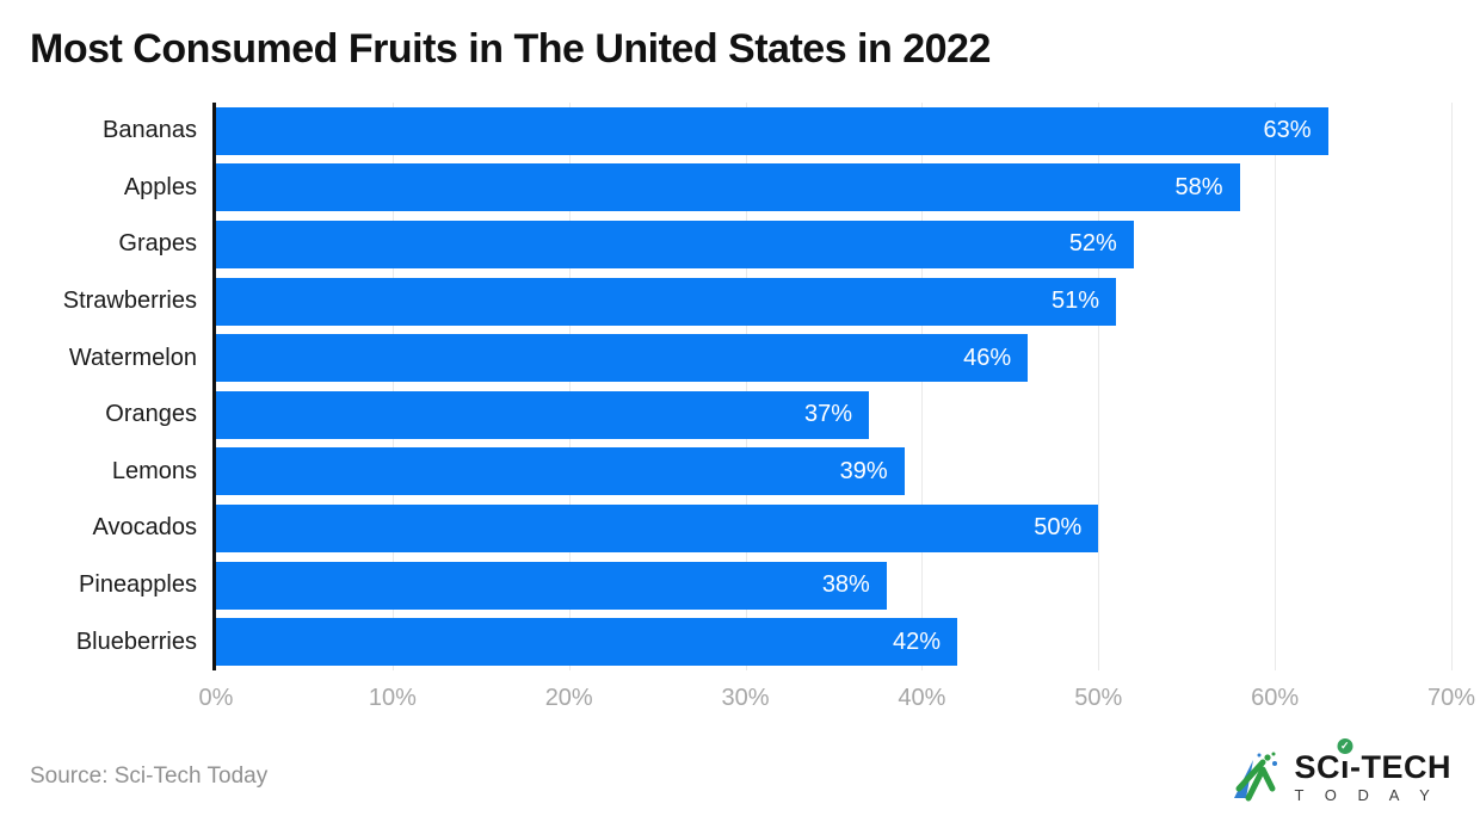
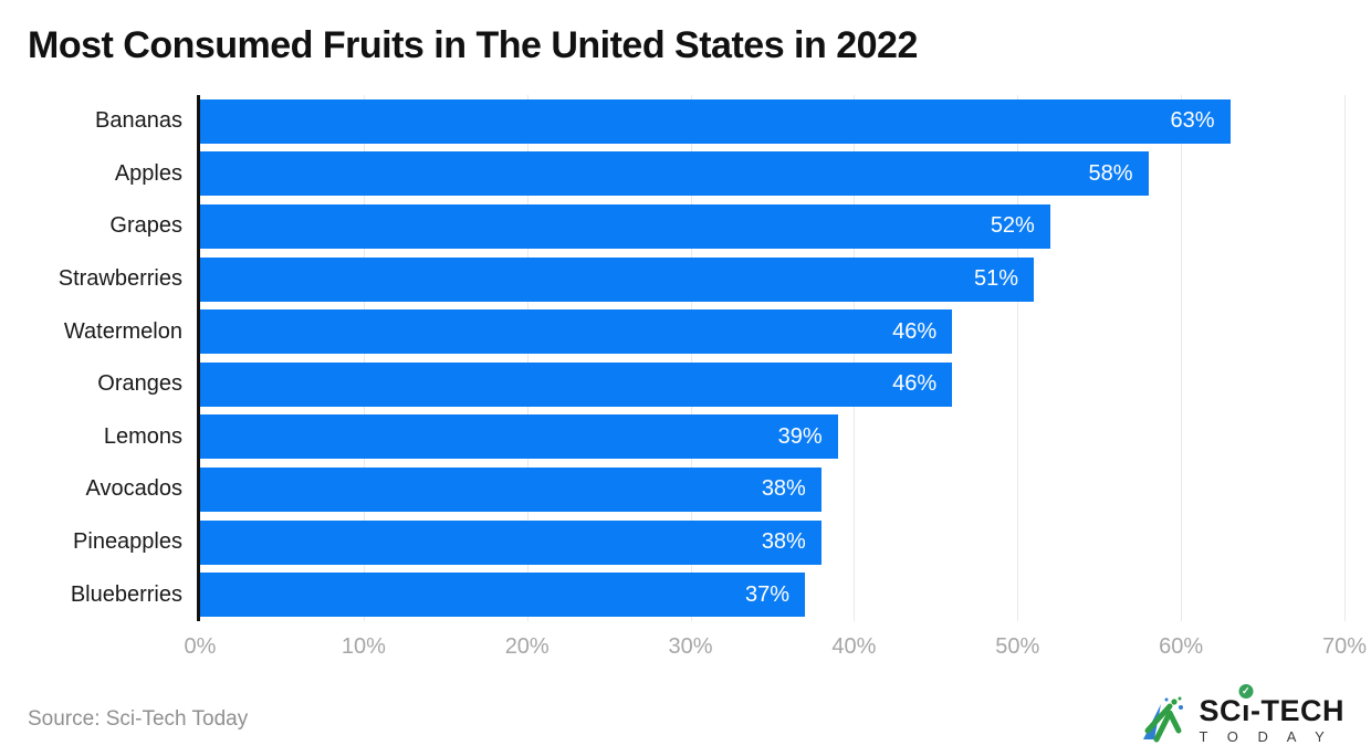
Oranges: 37% -> 46%
Avocados: 50% -> 38%
Blueberries: 42% -> 37%
